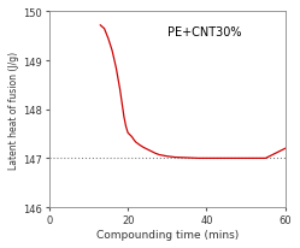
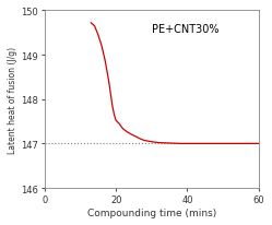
60: 147.20 -> 147.00
